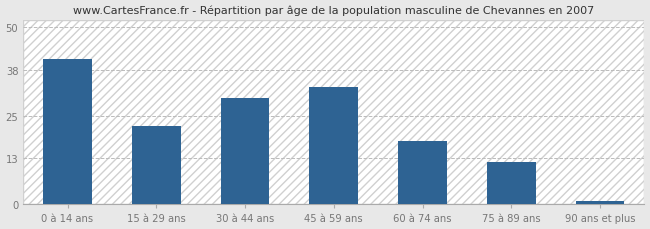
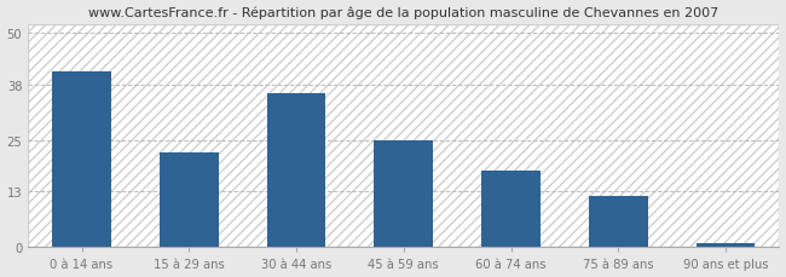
30 à 44 ans: 30 -> 36
45 à 59 ans: 33 -> 25
